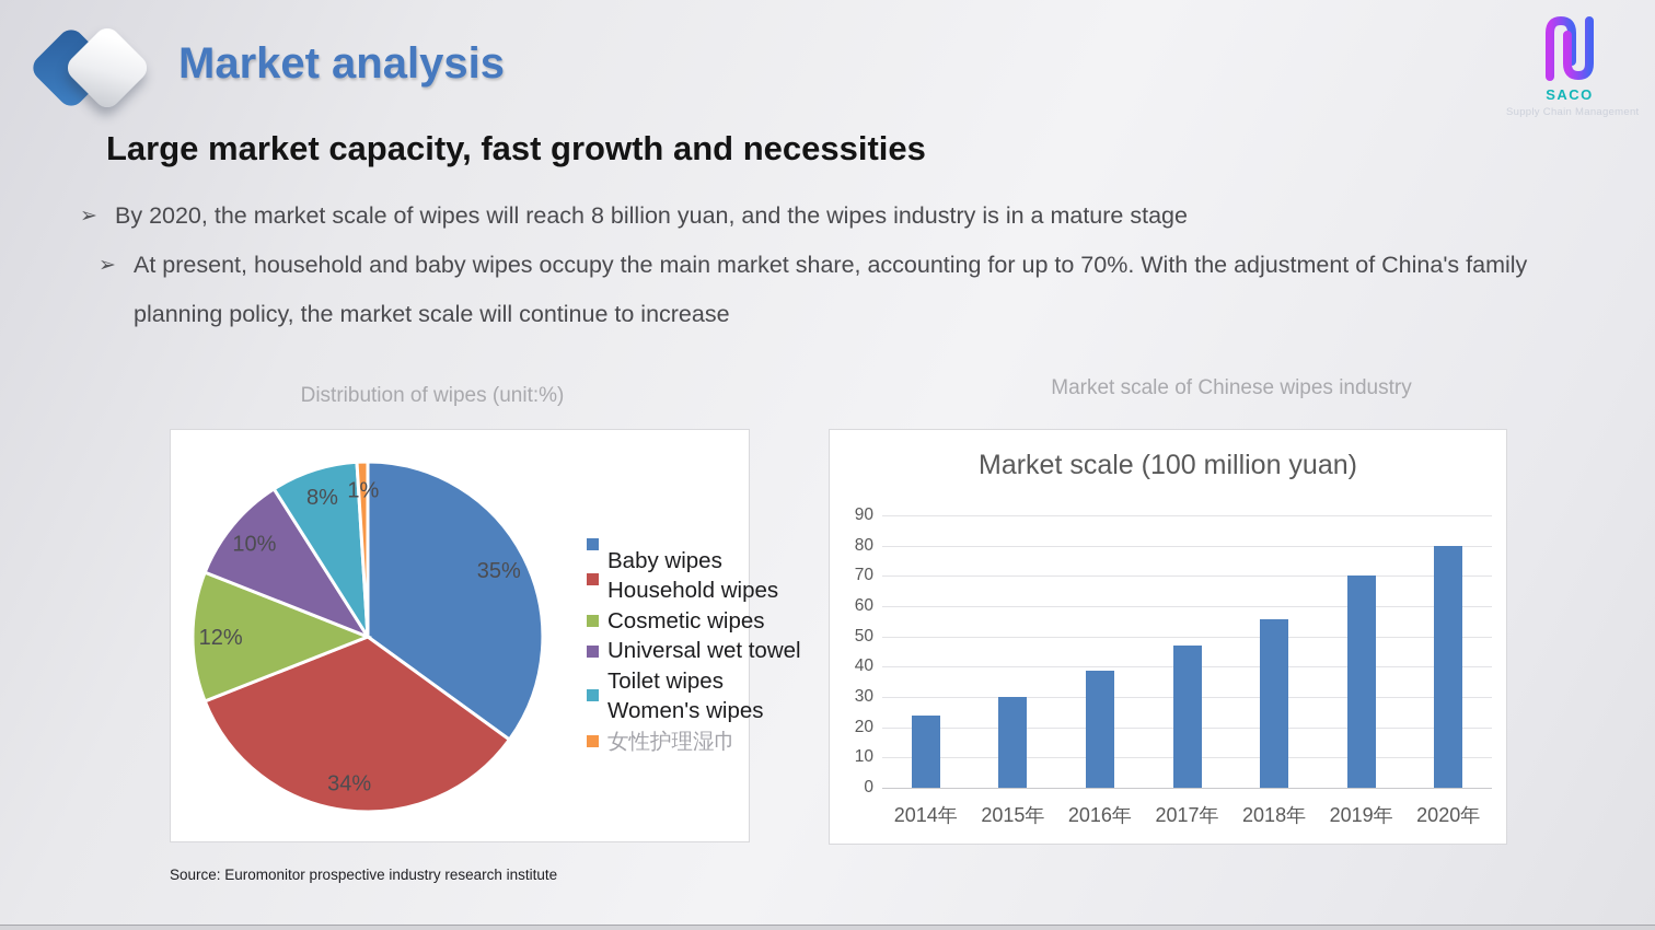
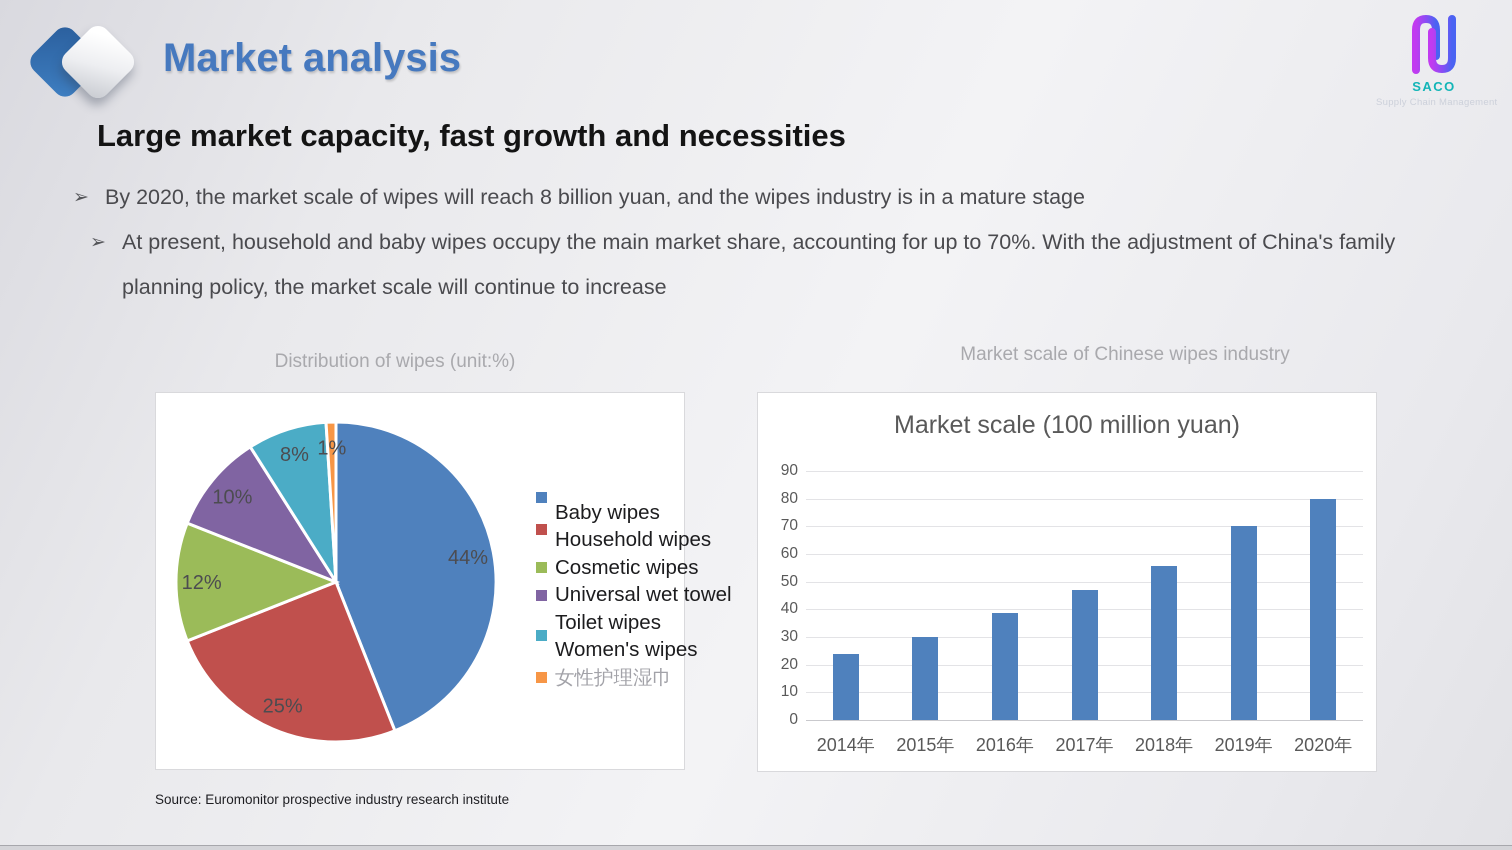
Distribution of wipes (unit:%)/Baby wipes: 35% -> 44%
Distribution of wipes (unit:%)/Household wipes: 34% -> 25%
